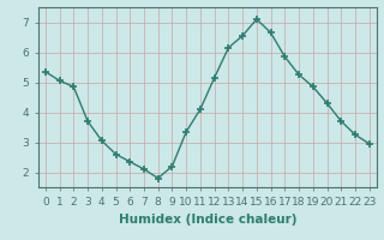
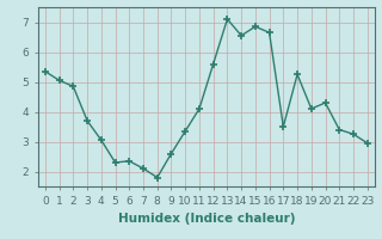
5: 2.60 -> 2.30
9: 2.20 -> 2.60
12: 5.15 -> 5.60
13: 6.15 -> 7.10
15: 7.10 -> 6.85
17: 5.85 -> 3.50
19: 4.85 -> 4.10
21: 3.70 -> 3.40
